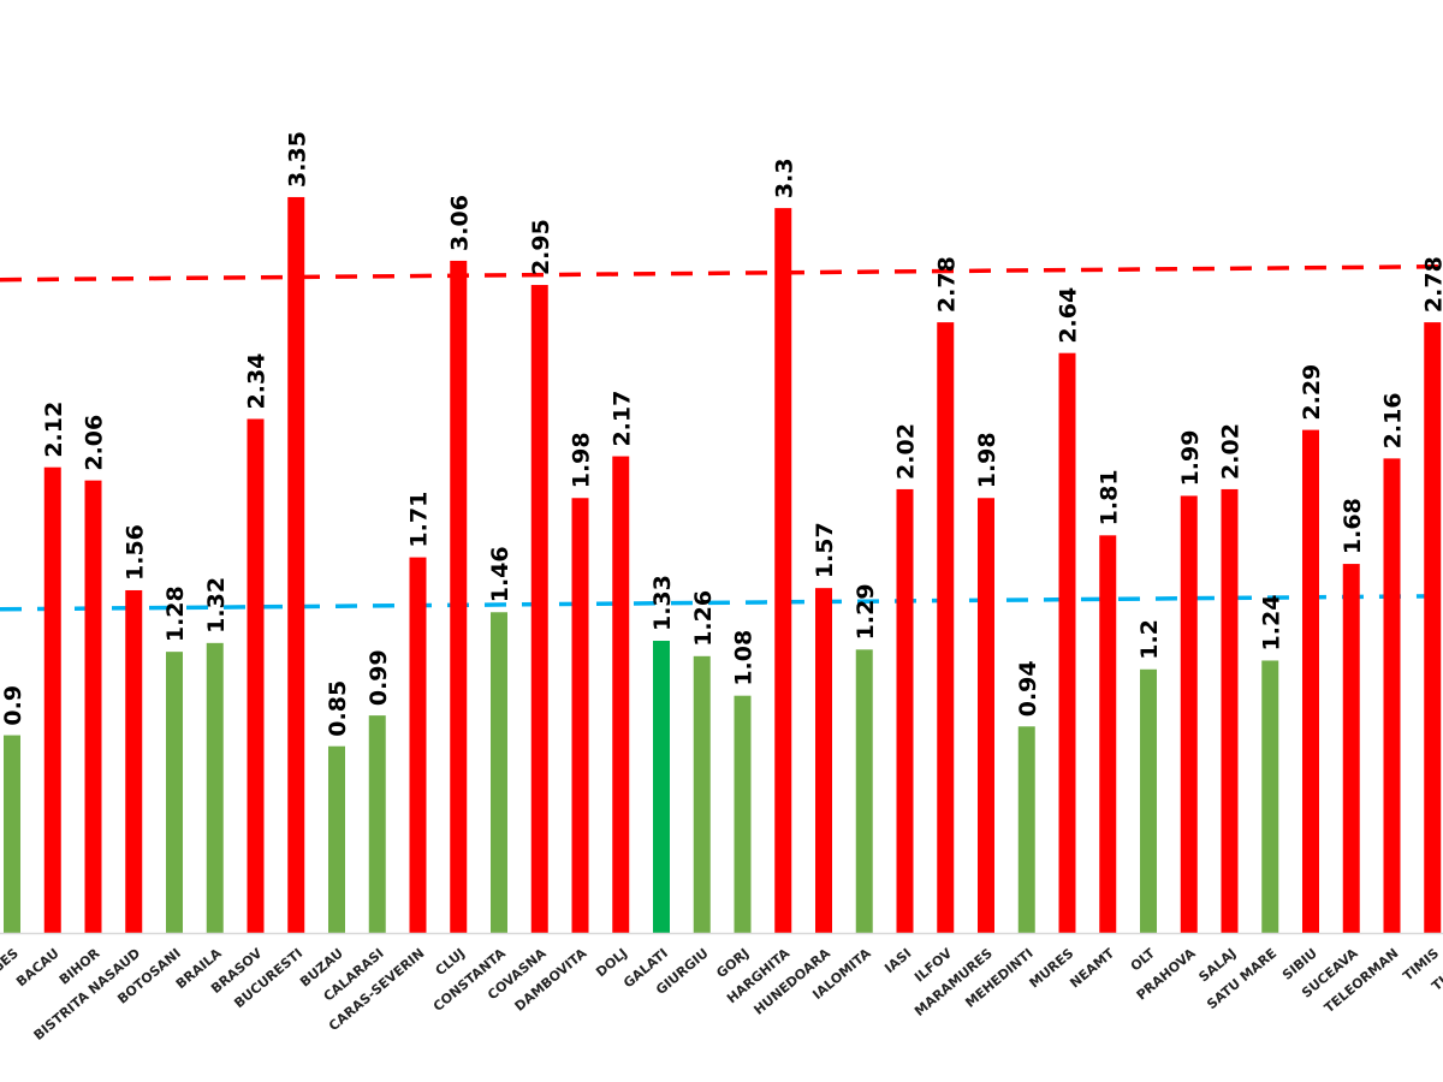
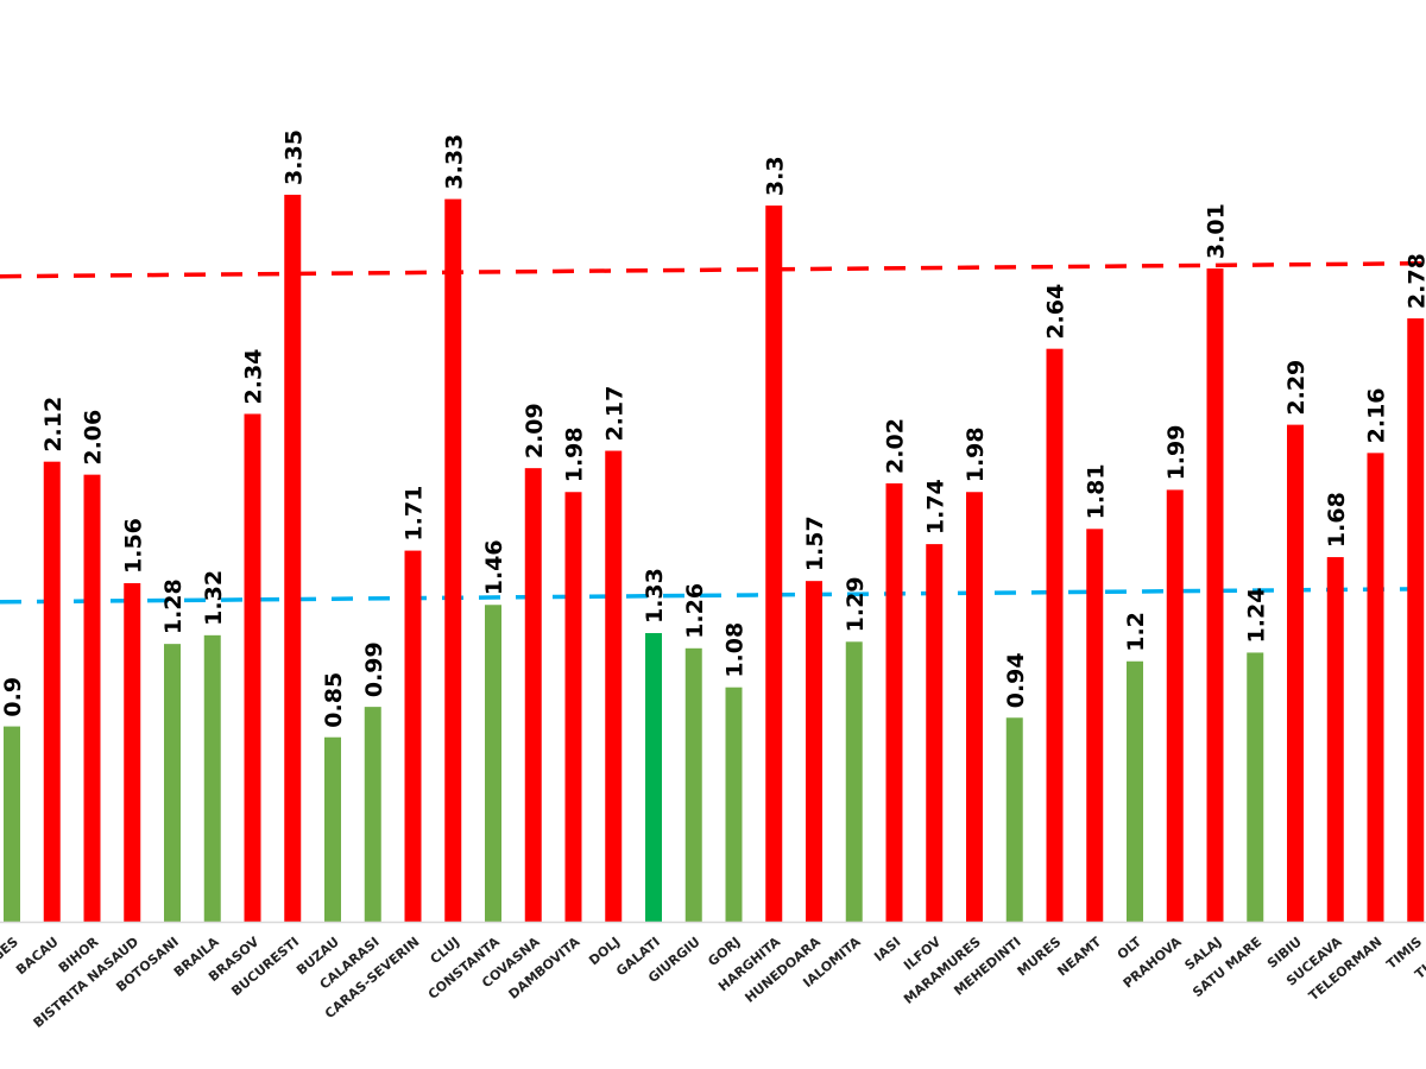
CLUJ: 3.06 -> 3.33
COVASNA: 2.95 -> 2.09
ILFOV: 2.78 -> 1.74
SALAJ: 2.02 -> 3.01
